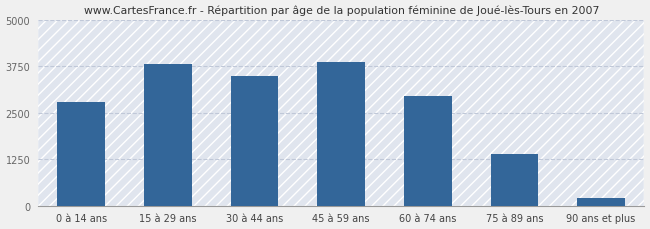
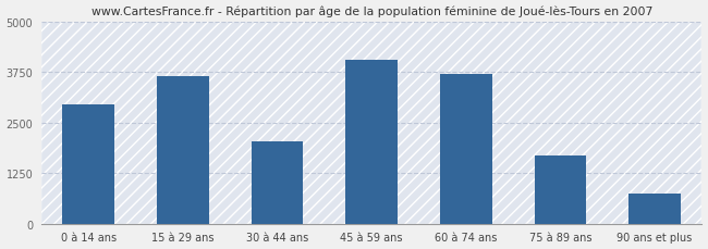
0 à 14 ans: 2800 -> 2950
15 à 29 ans: 3810 -> 3650
30 à 44 ans: 3480 -> 2050
45 à 59 ans: 3870 -> 4050
60 à 74 ans: 2950 -> 3700
75 à 89 ans: 1390 -> 1700
90 ans et plus: 200 -> 750
